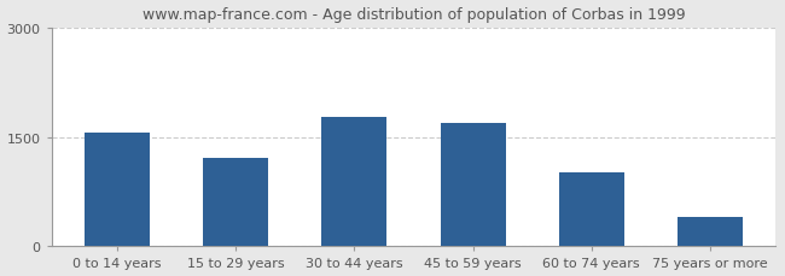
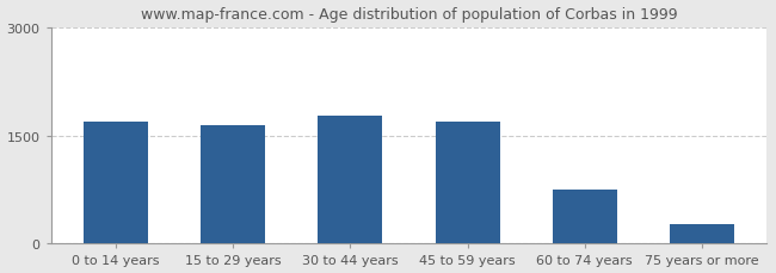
0 to 14 years: 1560 -> 1700
15 to 29 years: 1220 -> 1650
60 to 74 years: 1020 -> 750
75 years or more: 400 -> 270
